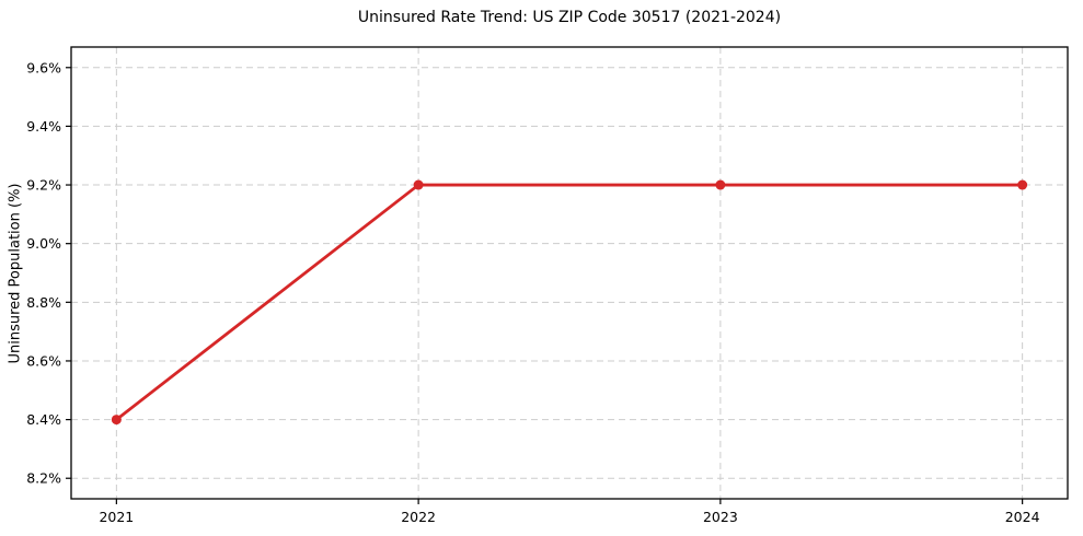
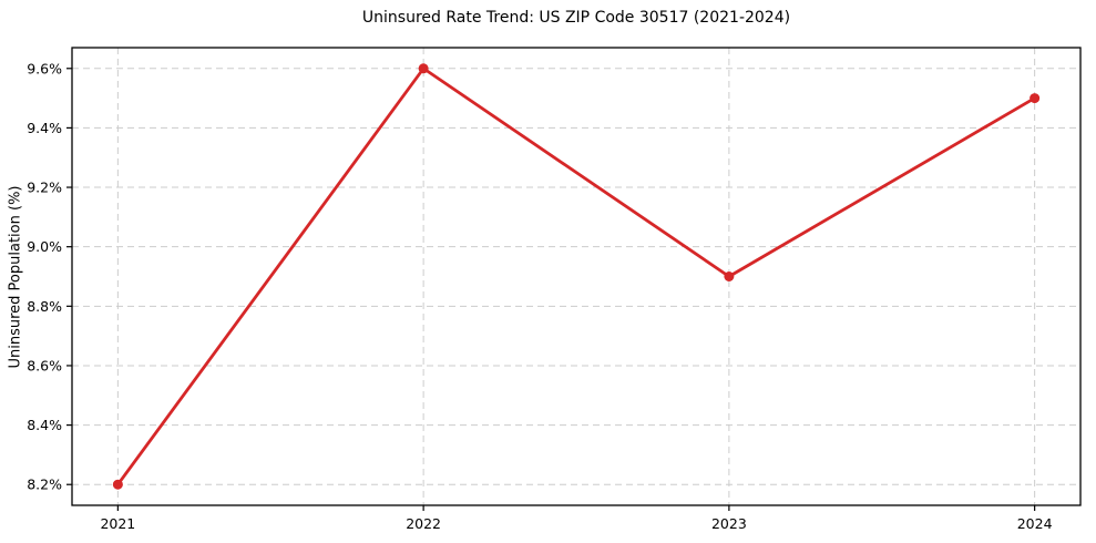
2021: 8.4% -> 8.2%
2022: 9.2% -> 9.6%
2023: 9.2% -> 8.9%
2024: 9.2% -> 9.5%
